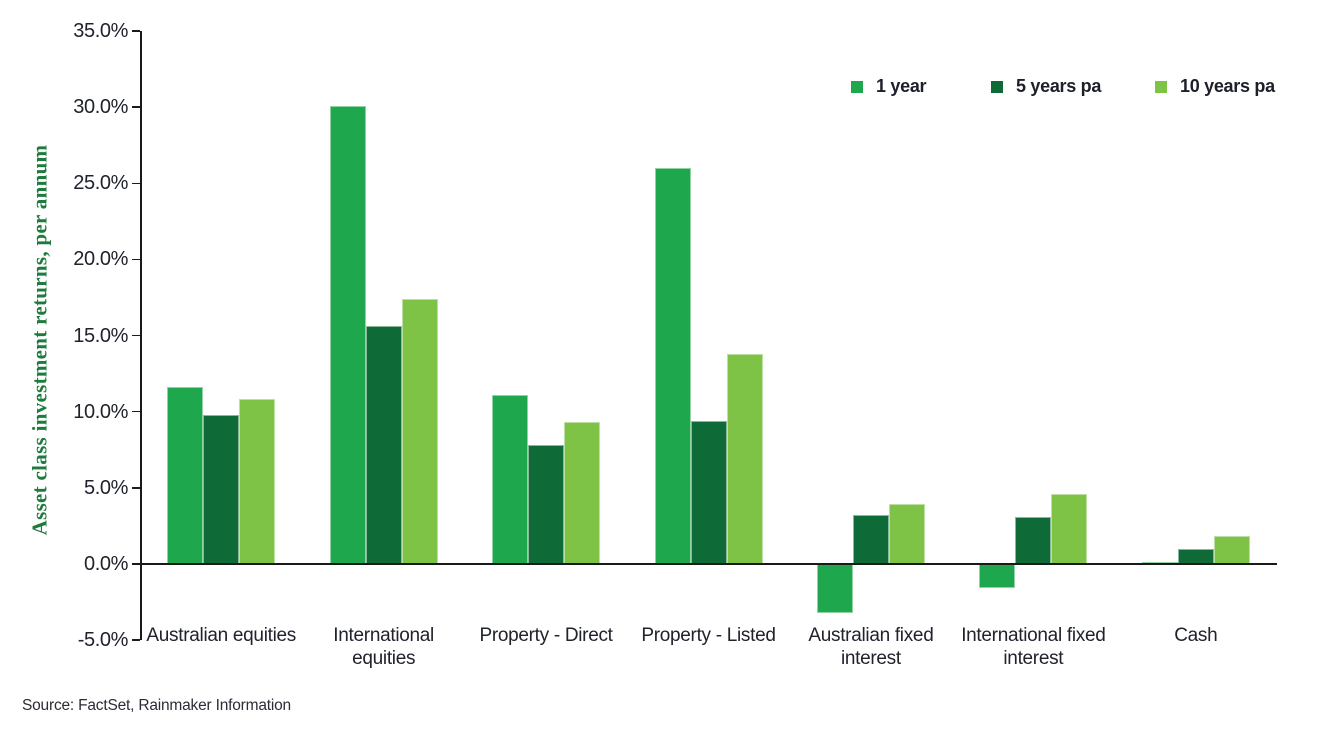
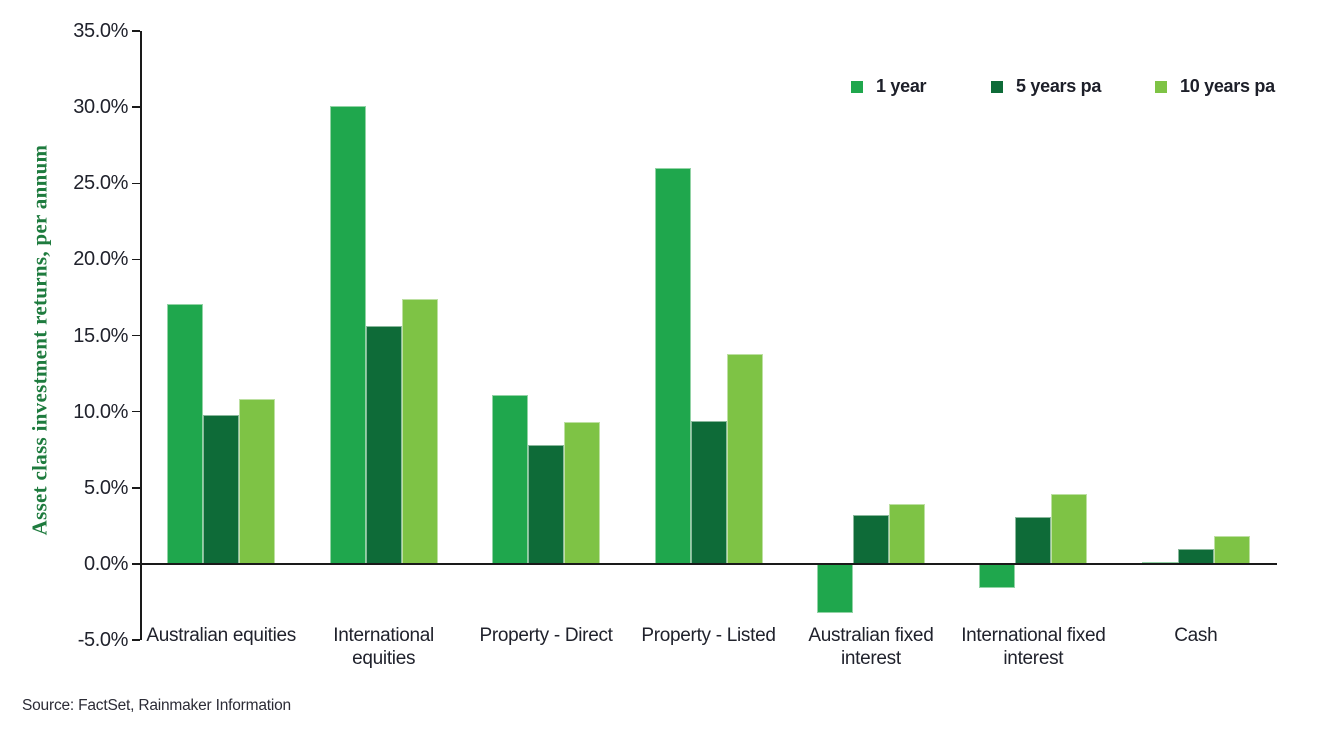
1 year/Australian equities: 11.6% -> 17.1%
